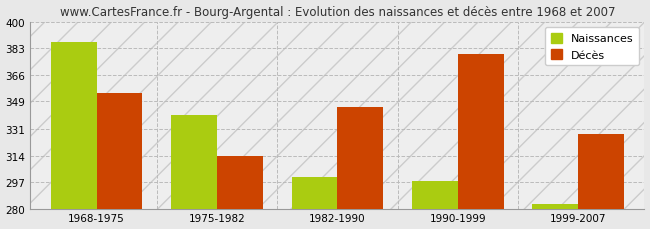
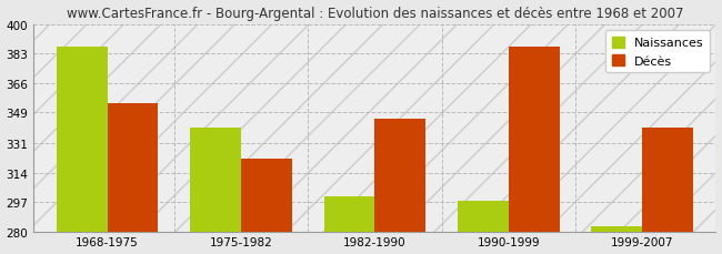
Décès/1975-1982: 314 -> 322
Décès/1990-1999: 379 -> 387
Décès/1999-2007: 328 -> 340
